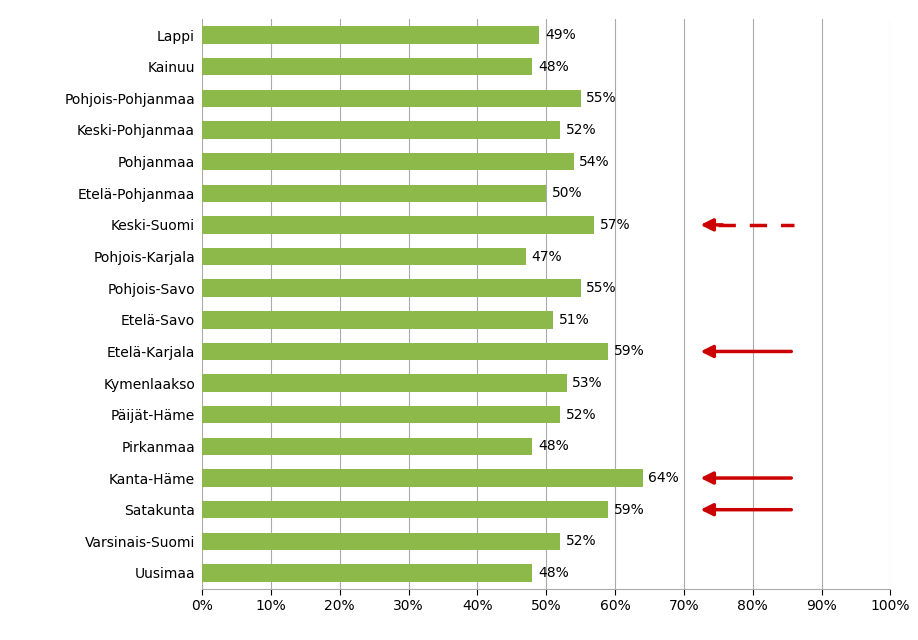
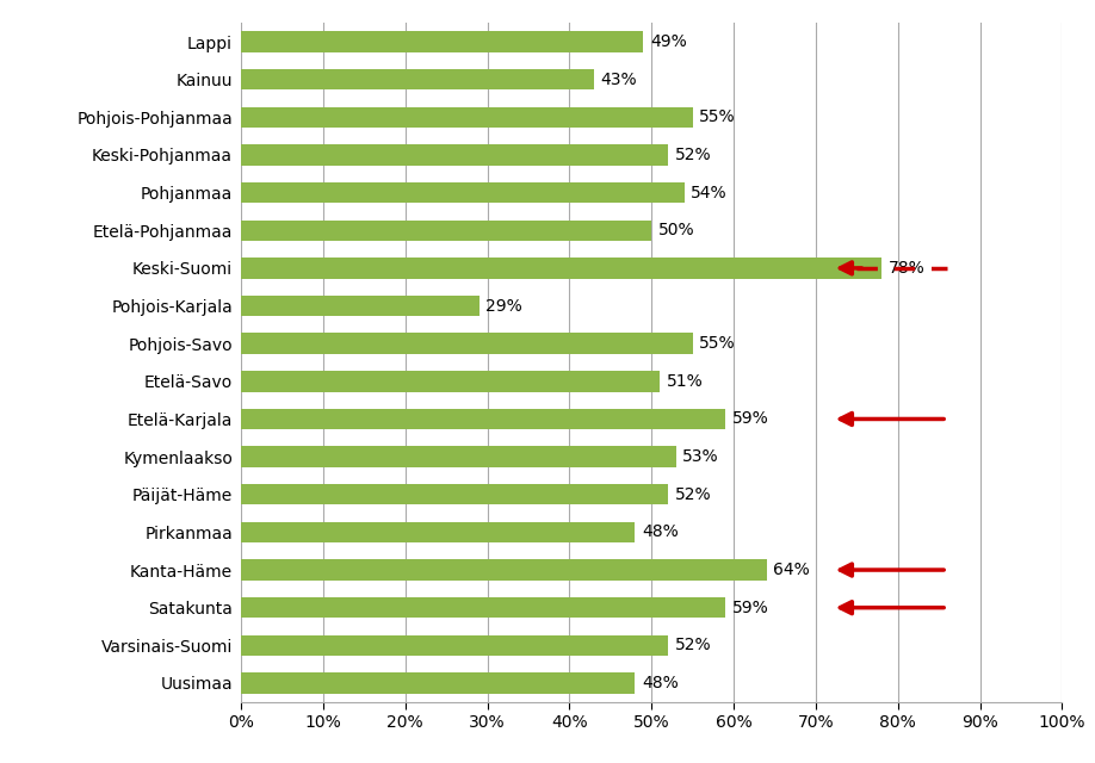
Kainuu: 48% -> 43%
Keski-Suomi: 57% -> 78%
Pohjois-Karjala: 47% -> 29%
